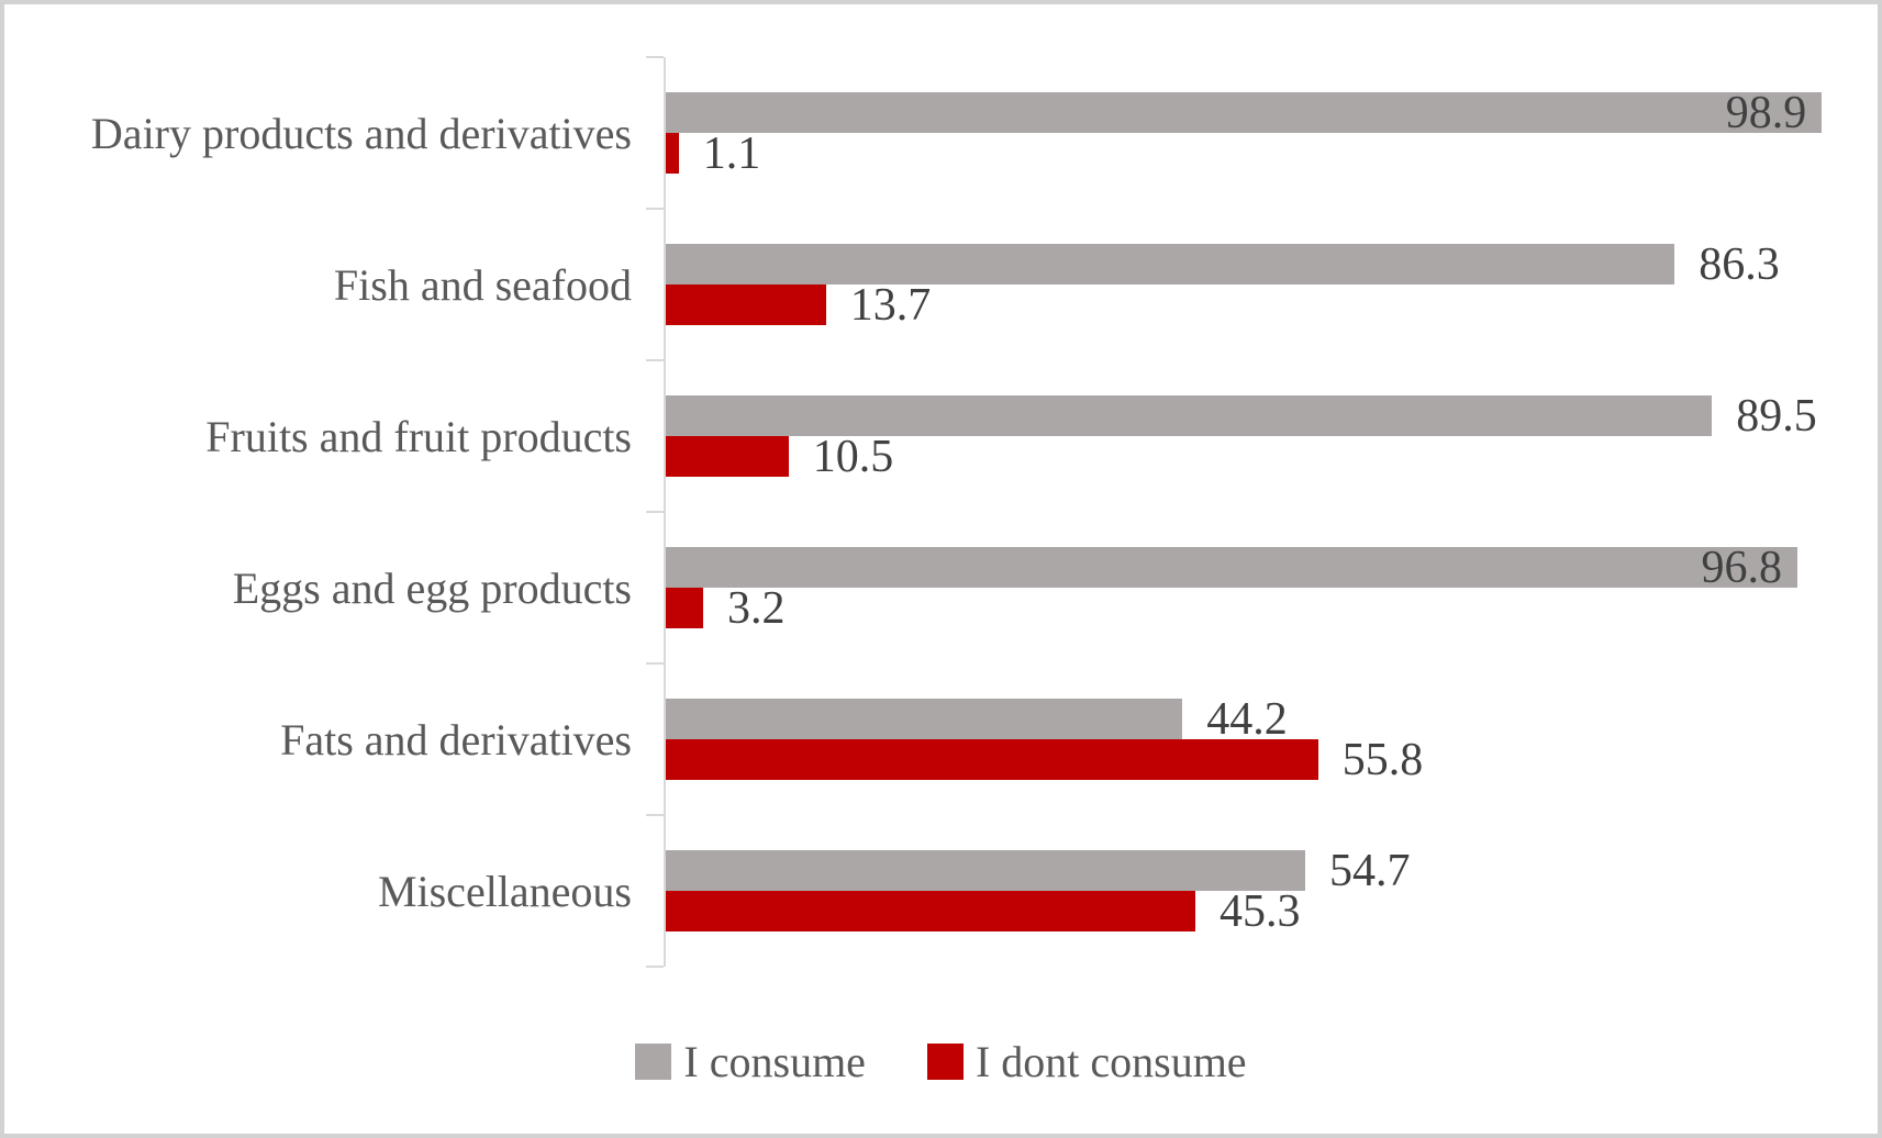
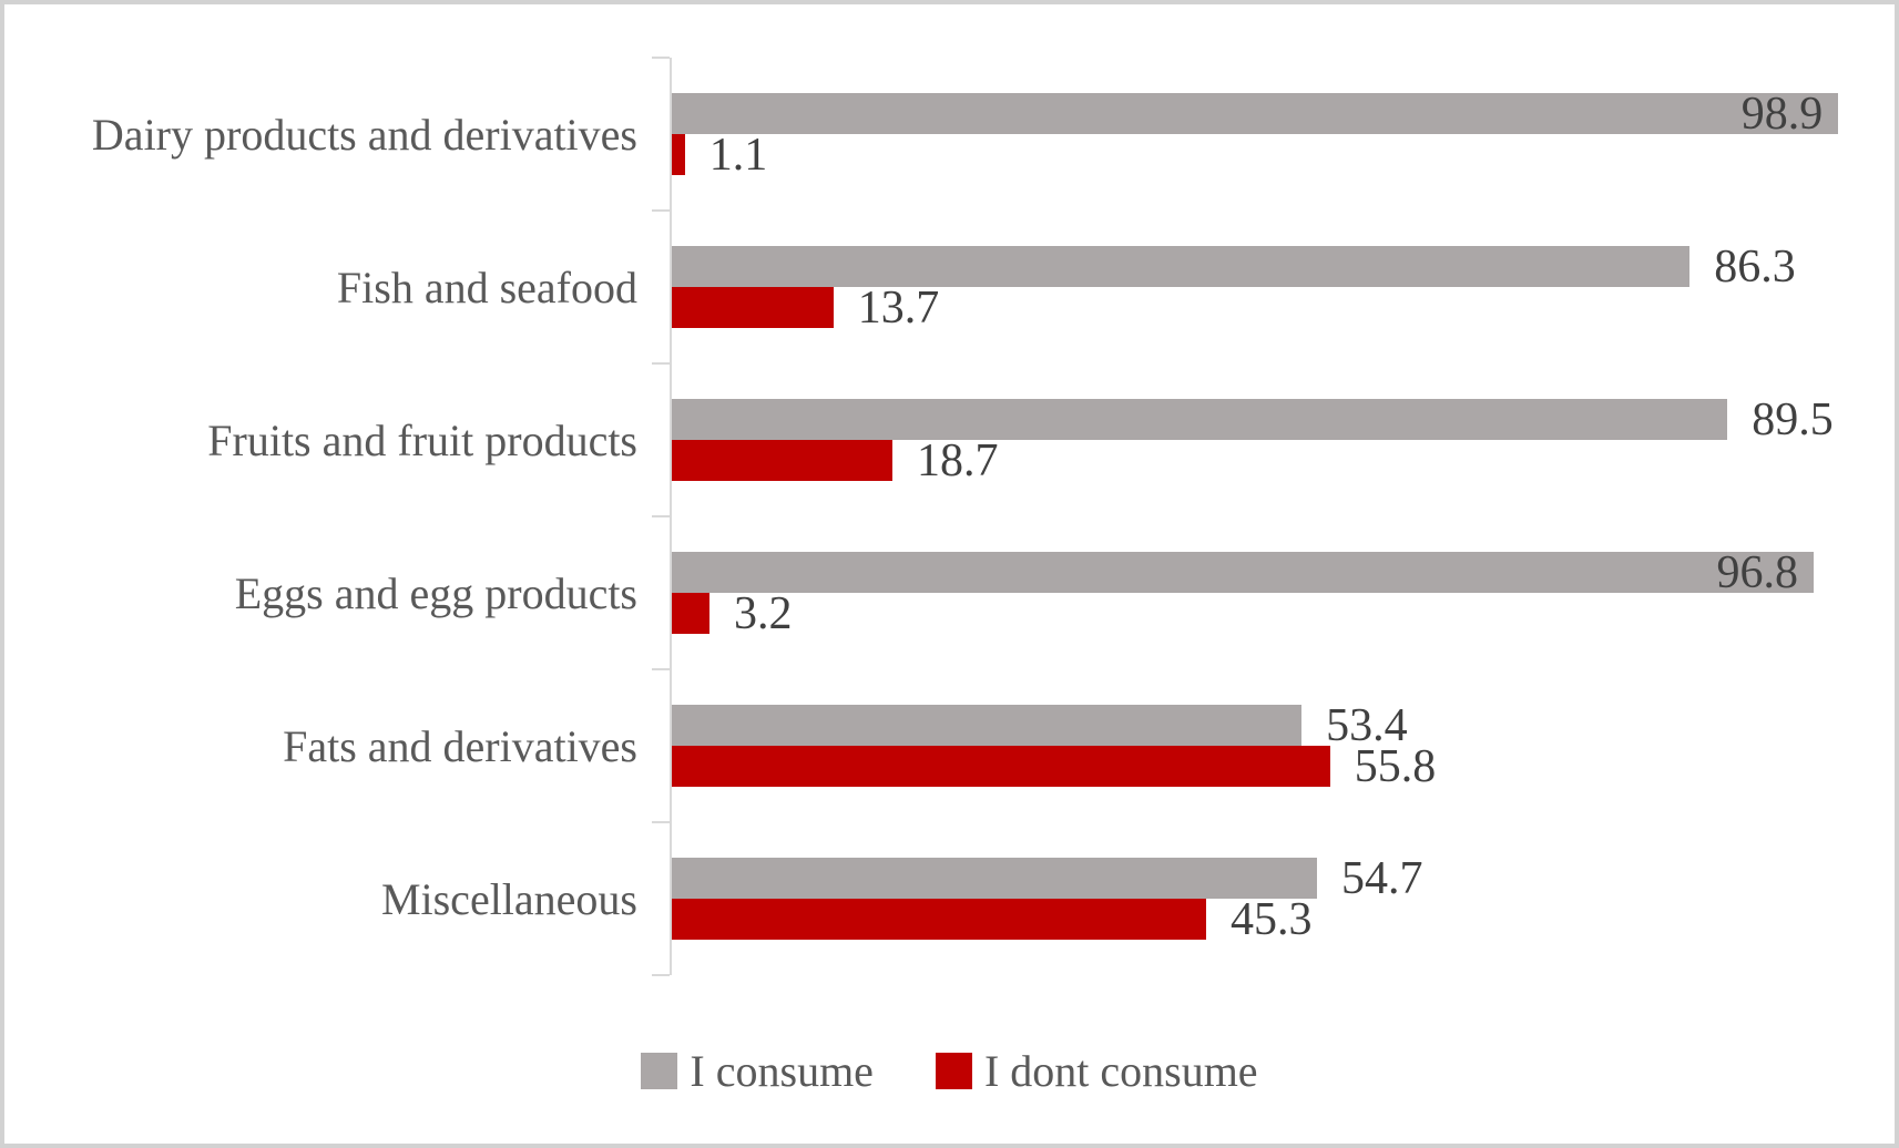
I dont consume/Fruits and fruit products: 10.5 -> 18.7
I consume/Fats and derivatives: 44.2 -> 53.4
